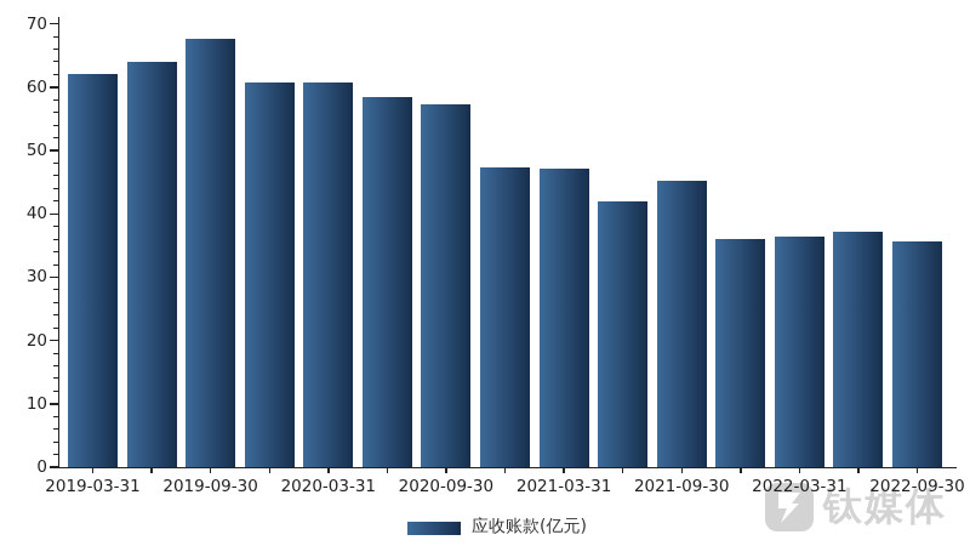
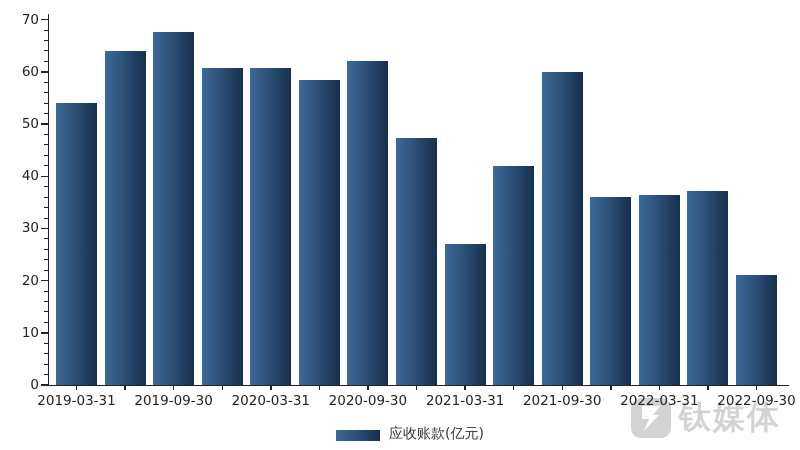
2019-03-31: 62 -> 54
2020-09-30: 57 -> 62
2021-03-31: 47 -> 27
2021-09-30: 45 -> 60
2022-09-30: 36 -> 21
